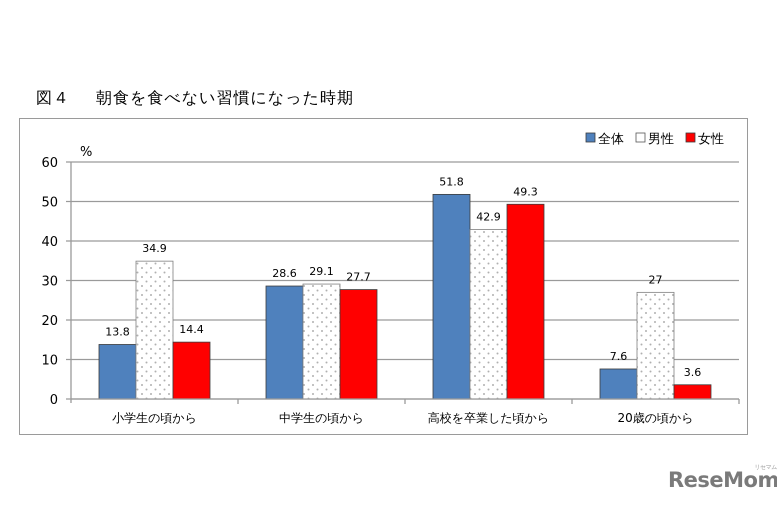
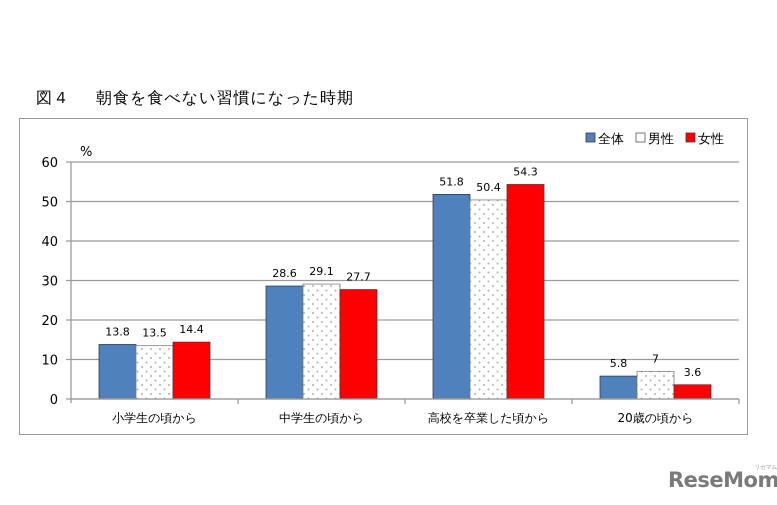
男性/小学生の頃から: 34.9 -> 13.5
男性/高校を卒業した頃から: 42.9 -> 50.4
女性/高校を卒業した頃から: 49.3 -> 54.3
全体/20歳の頃から: 7.6 -> 5.8
男性/20歳の頃から: 27 -> 7
